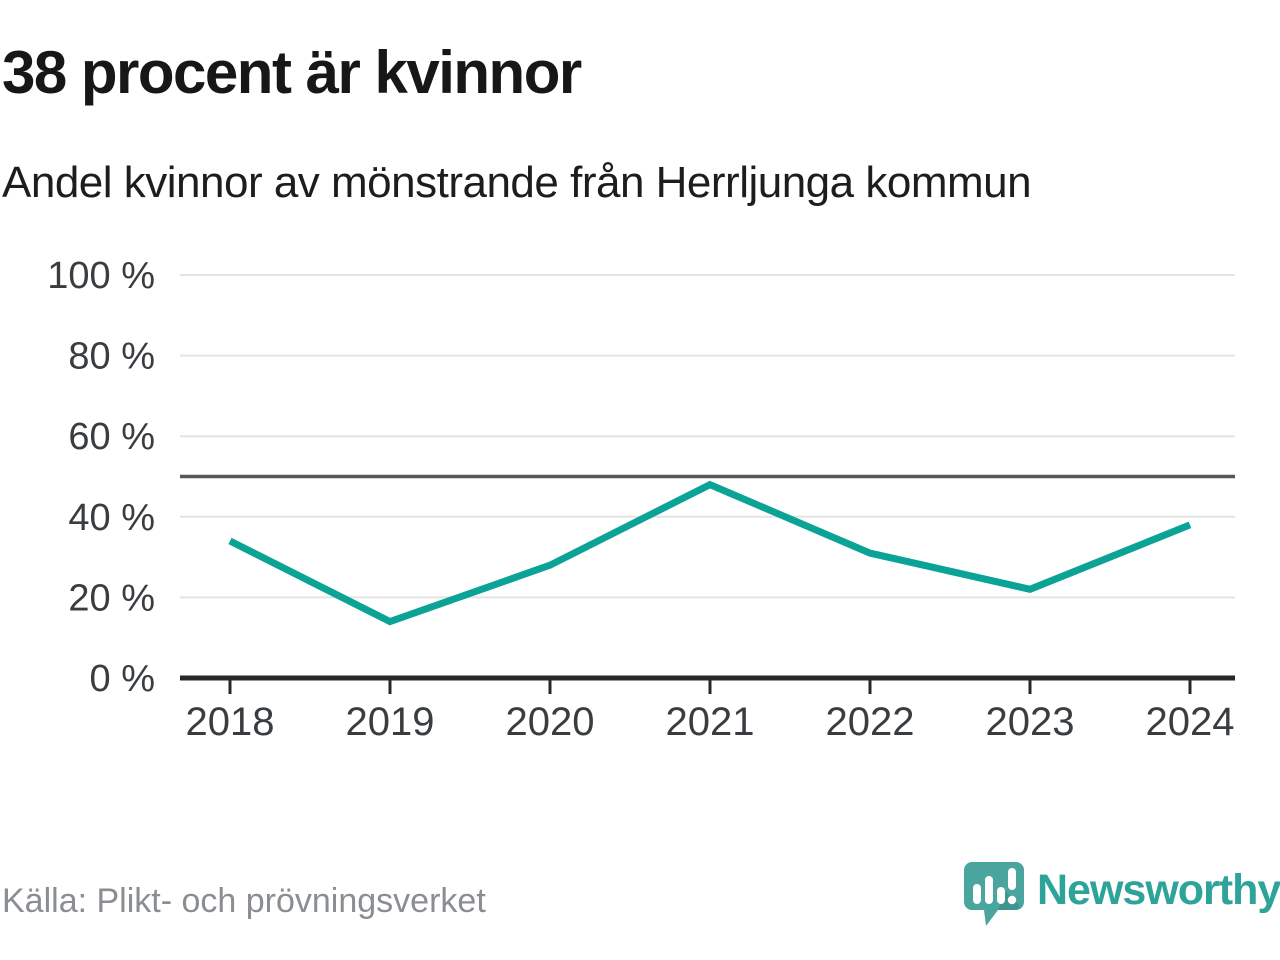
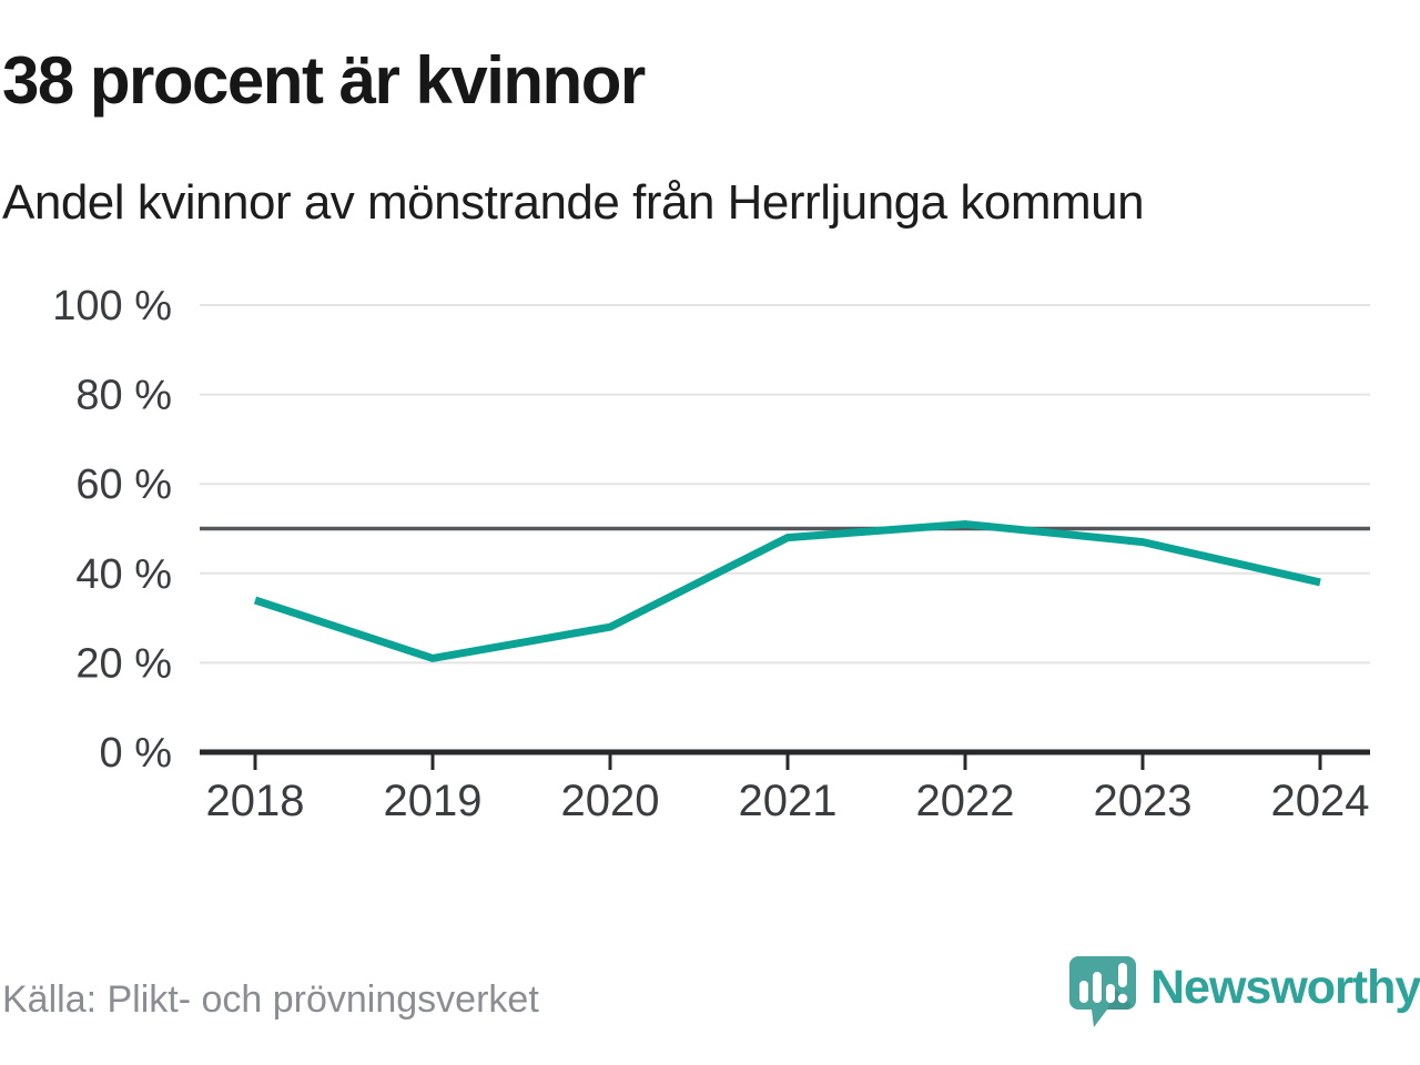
2019: 14% -> 21%
2022: 31% -> 51%
2023: 22% -> 47%
